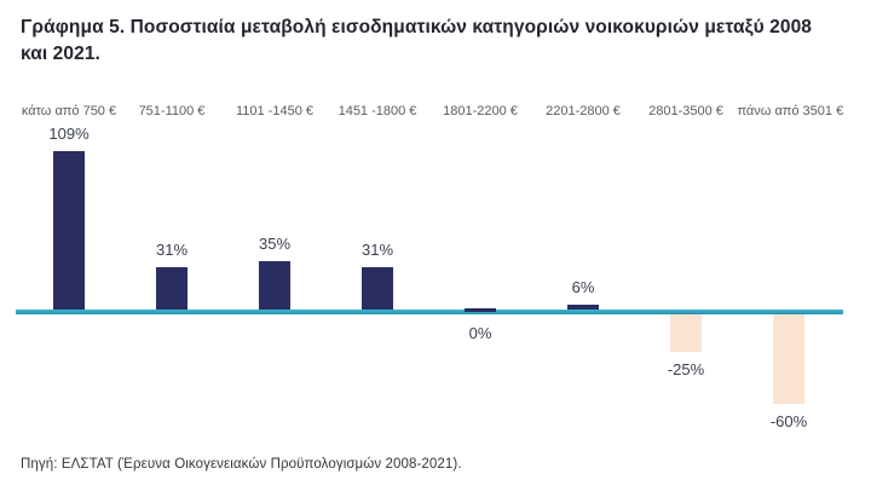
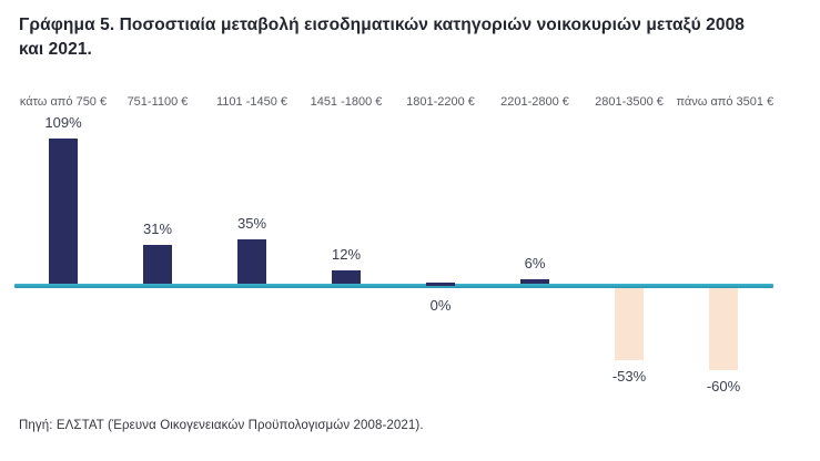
1451 -1800 €: 31% -> 12%
2801-3500 €: -25% -> -53%
